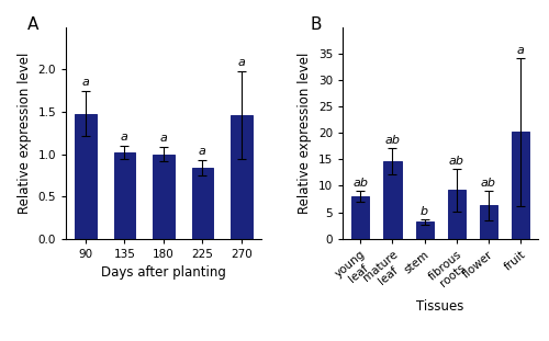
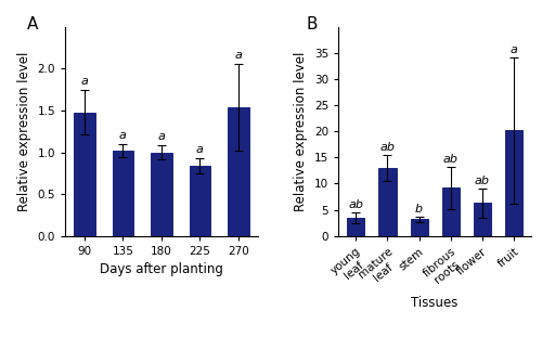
270: 1.46 -> 1.54
young leaf: 8.0 -> 3.5
mature leaf: 14.7 -> 13.0
